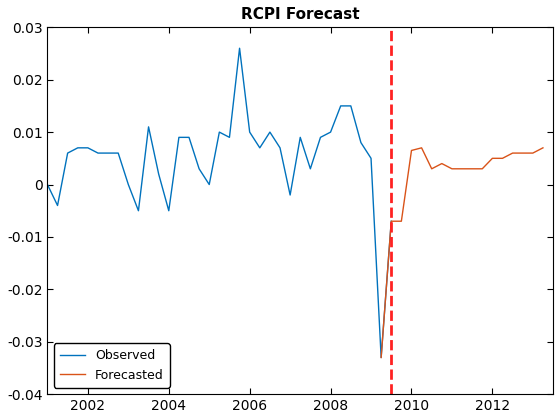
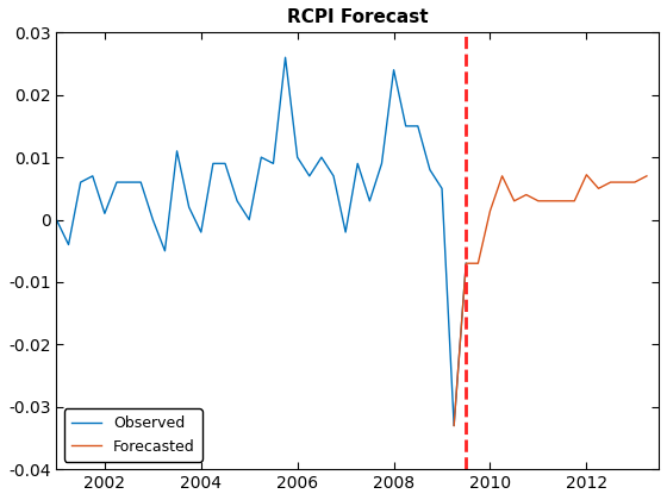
Observed/2002: 0.007 -> 0.001
Observed/2004: -0.005 -> -0.002
Observed/2008: 0.010 -> 0.024
Forecasted/2010: 0.0065 -> 0.0014
Forecasted/2012: 0.0050 -> 0.0072
